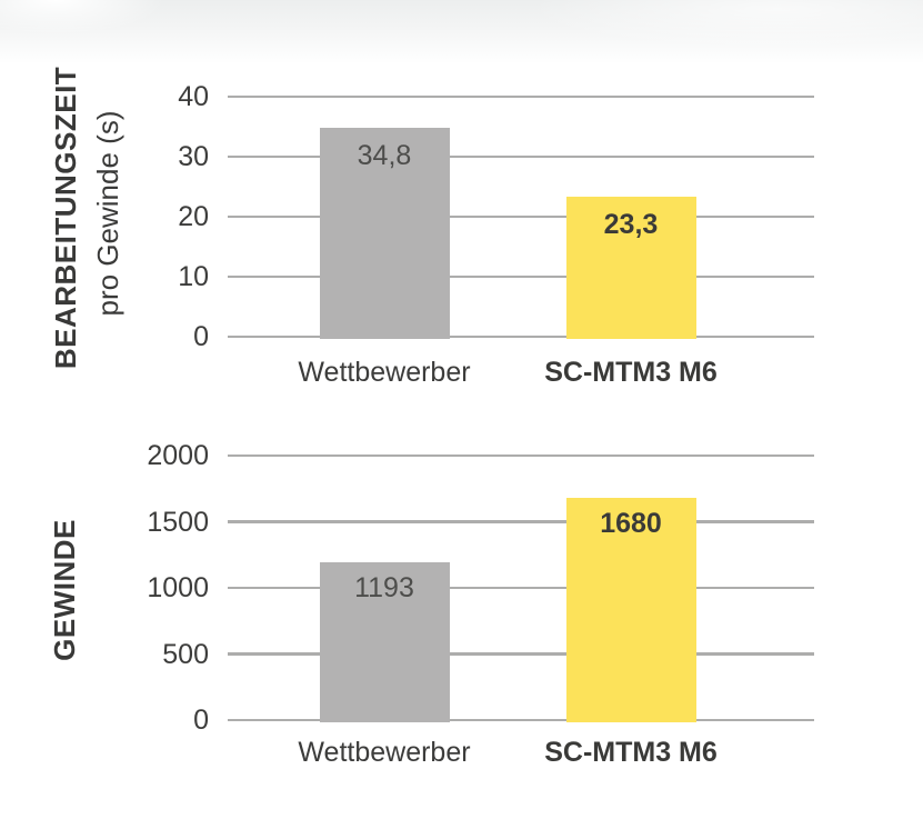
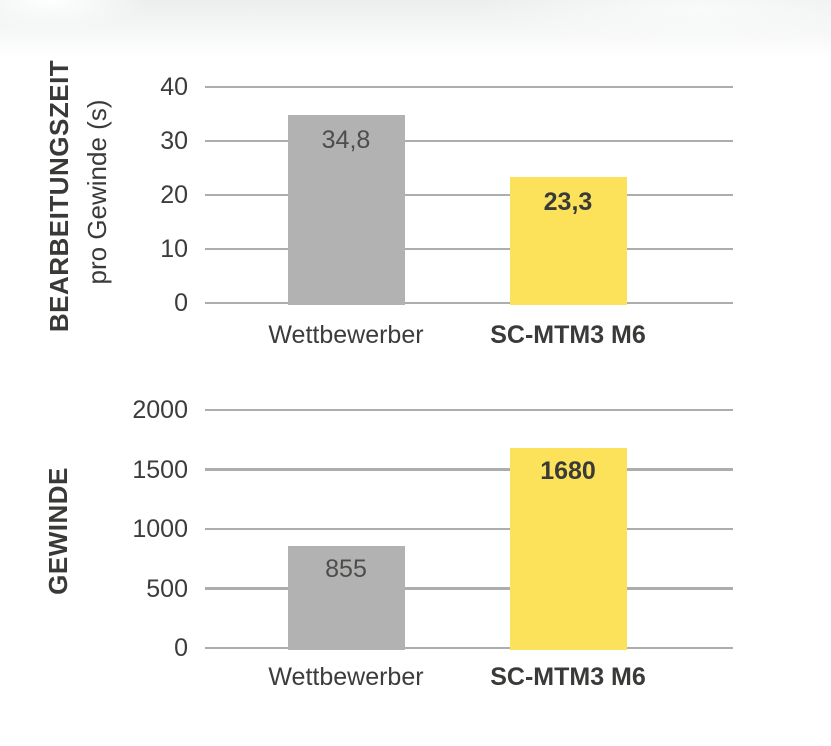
GEWINDE/Wettbewerber: 1193 -> 855
